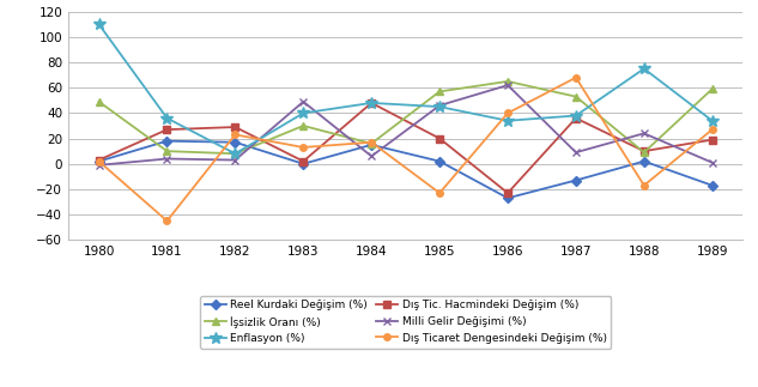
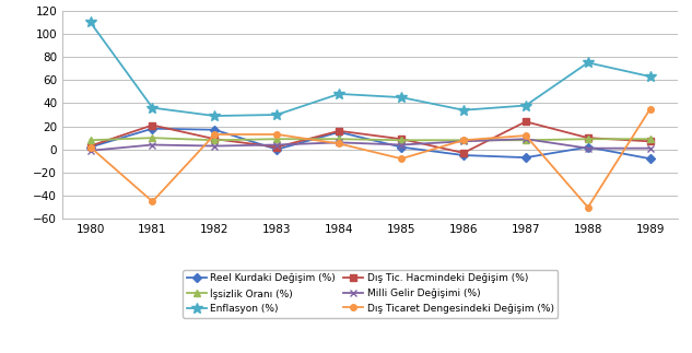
İşsizlik Oranı (%)/1980: 49 -> 8
Dış Tic. Hacmindeki Değişim (%)/1981: 27 -> 21
Dış Tic. Hacmindeki Değişim (%)/1982: 29 -> 9
Enflasyon (%)/1982: 8 -> 29
Dış Ticaret Dengesindeki Değişim (%)/1982: 23 -> 13
İşsizlik Oranı (%)/1983: 30 -> 9
Milli Gelir Değişimi (%)/1983: 49 -> 4
Enflasyon (%)/1983: 40 -> 30
Dış Tic. Hacmindeki Değişim (%)/1984: 48 -> 16
İşsizlik Oranı (%)/1984: 16 -> 9
Dış Ticaret Dengesindeki Değişim (%)/1984: 17 -> 5
Dış Tic. Hacmindeki Değişim (%)/1985: 20 -> 9
İşsizlik Oranı (%)/1985: 57 -> 8
Milli Gelir Değişimi (%)/1985: 46 -> 4
Dış Ticaret Dengesindeki Değişim (%)/1985: -23 -> -8
Reel Kurdaki Değişim (%)/1986: -27 -> -5
Dış Tic. Hacmindeki Değişim (%)/1986: -23 -> -3
İşsizlik Oranı (%)/1986: 65 -> 8
Milli Gelir Değişimi (%)/1986: 62 -> 7
Dış Ticaret Dengesindeki Değişim (%)/1986: 40 -> 8
Reel Kurdaki Değişim (%)/1987: -13 -> -7
Dış Tic. Hacmindeki Değişim (%)/1987: 36 -> 24
İşsizlik Oranı (%)/1987: 53 -> 8
Dış Ticaret Dengesindeki Değişim (%)/1987: 68 -> 12
Milli Gelir Değişimi (%)/1988: 24 -> 1
Dış Ticaret Dengesindeki Değişim (%)/1988: -17 -> -50
Reel Kurdaki Değişim (%)/1989: -17 -> -8
Dış Tic. Hacmindeki Değişim (%)/1989: 19 -> 7
İşsizlik Oranı (%)/1989: 59 -> 9
Enflasyon (%)/1989: 34 -> 63
Dış Ticaret Dengesindeki Değişim (%)/1989: 27 -> 35
